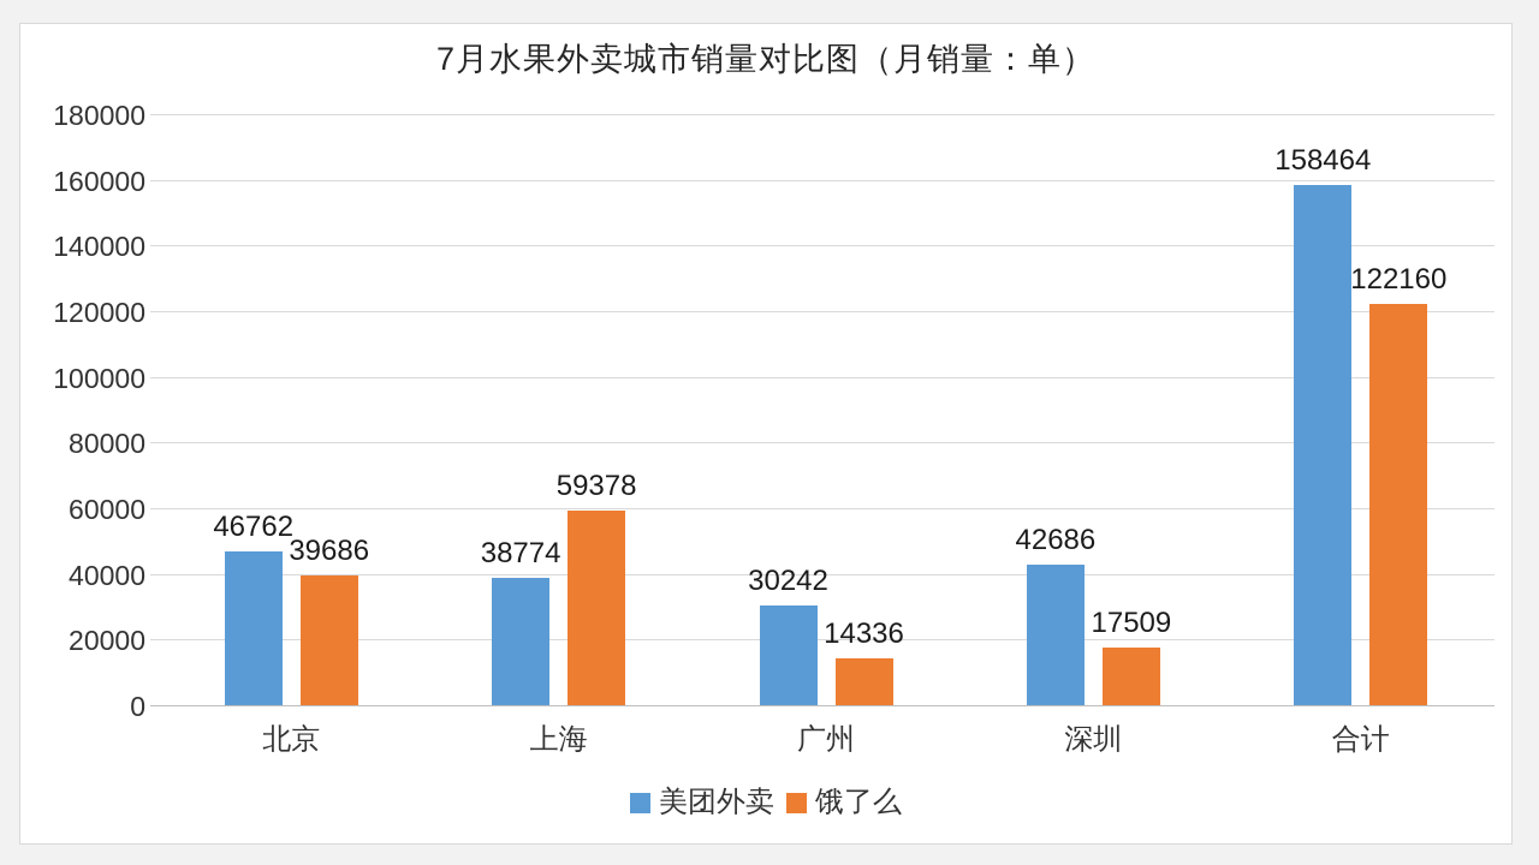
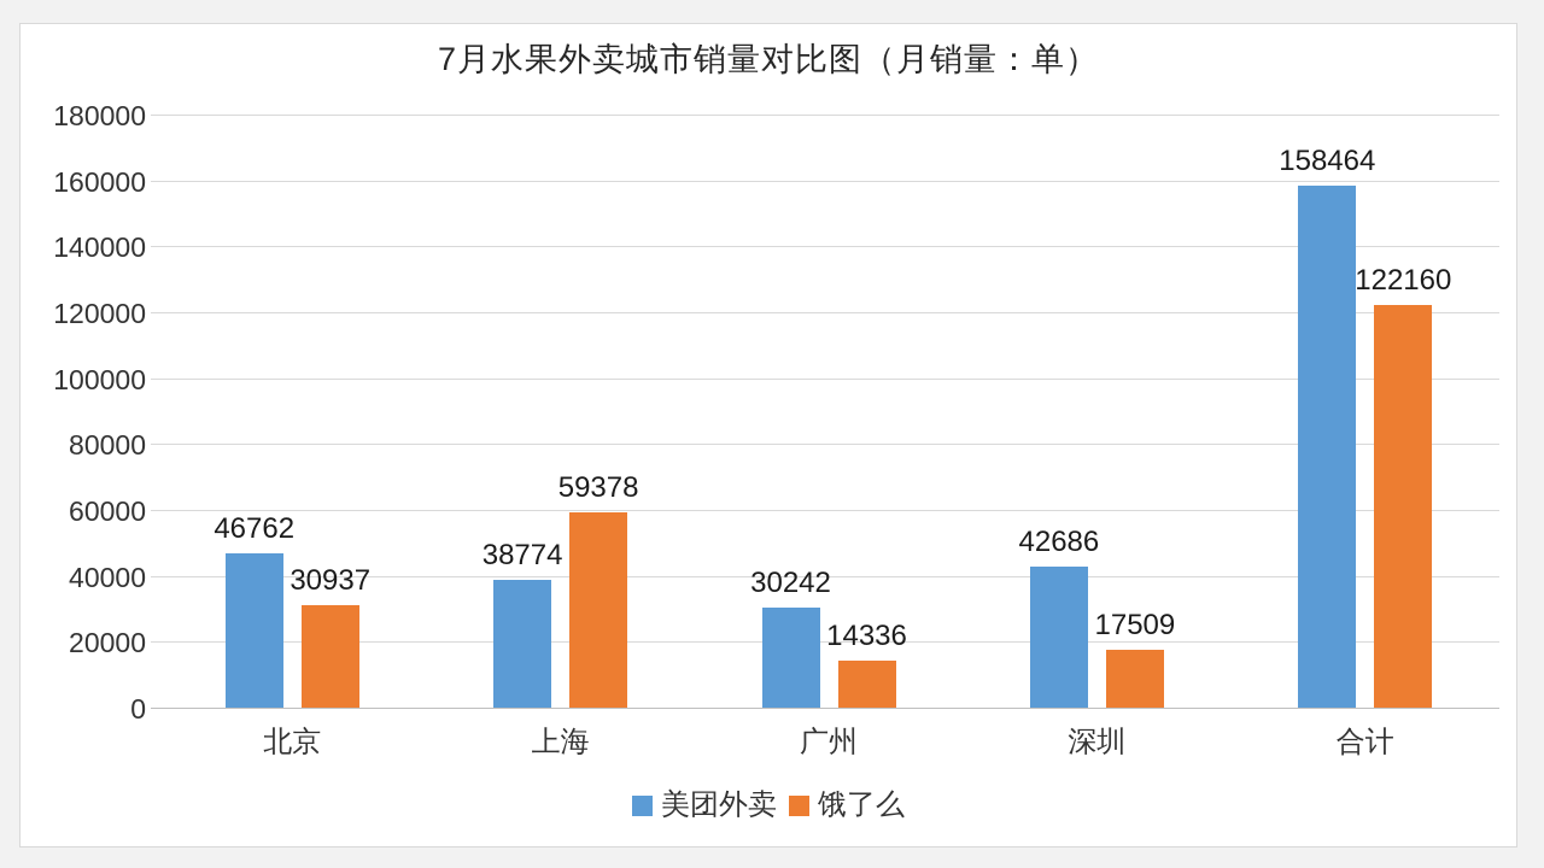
饿了么/北京: 39686 -> 30937
